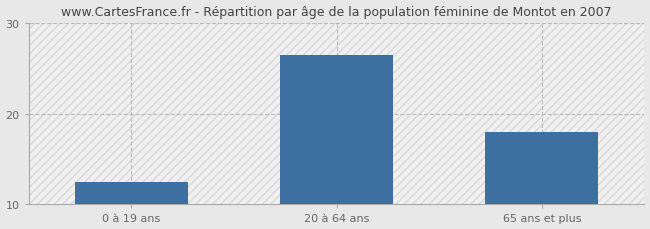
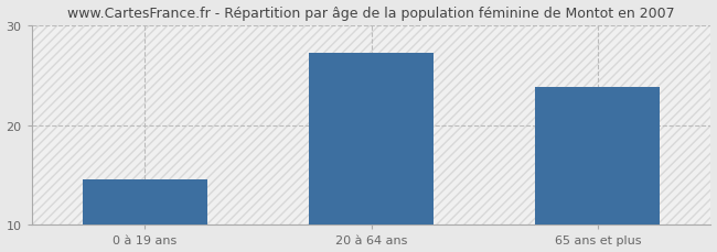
0 à 19 ans: 12.5 -> 14.6
20 à 64 ans: 26.5 -> 27.2
65 ans et plus: 18.0 -> 23.8
